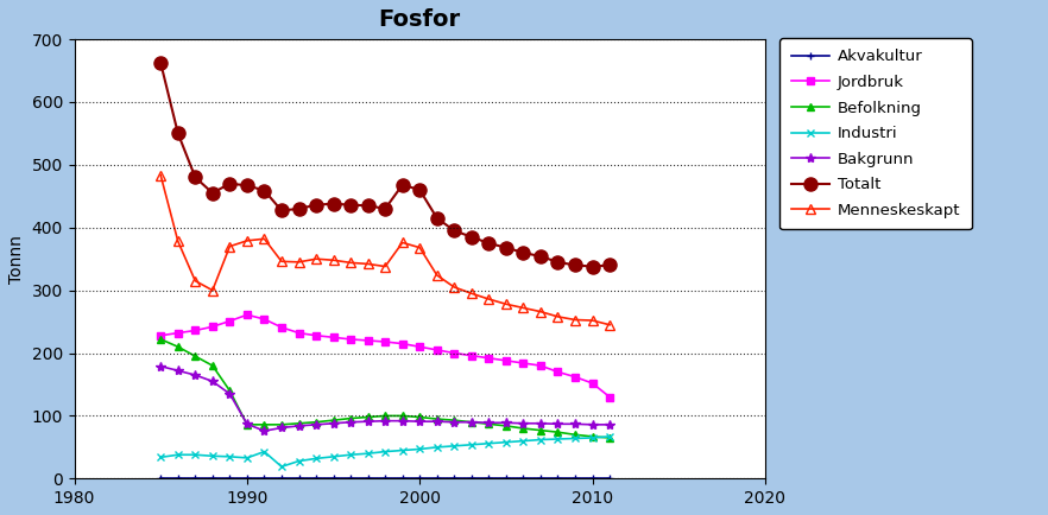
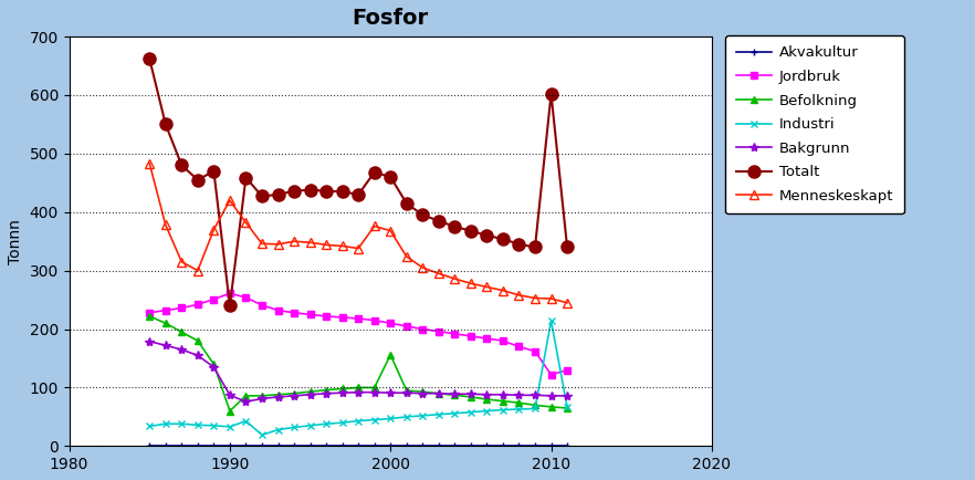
Befolkning/1990: 86 -> 60
Totalt/1990: 467 -> 240
Menneskeskapt/1990: 379 -> 420
Befolkning/2000: 98 -> 156
Jordbruk/2010: 152 -> 122
Industri/2010: 65 -> 214
Totalt/2010: 338 -> 602
